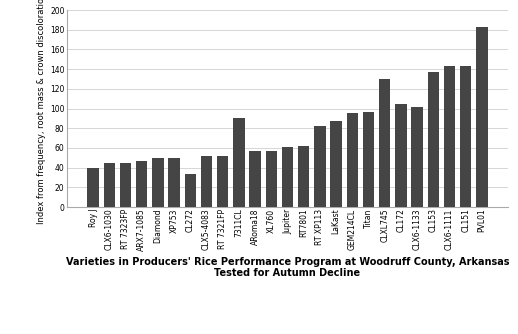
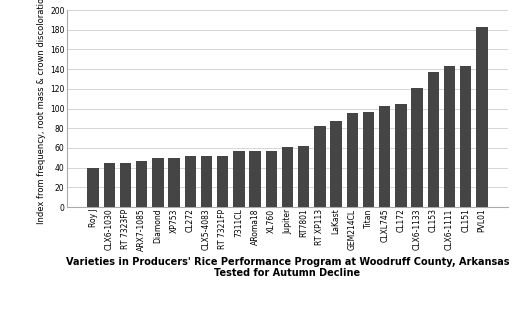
CL272: 34 -> 52
7311CL: 90 -> 57
CLXL745: 130 -> 103
CLX6-1133: 102 -> 121
